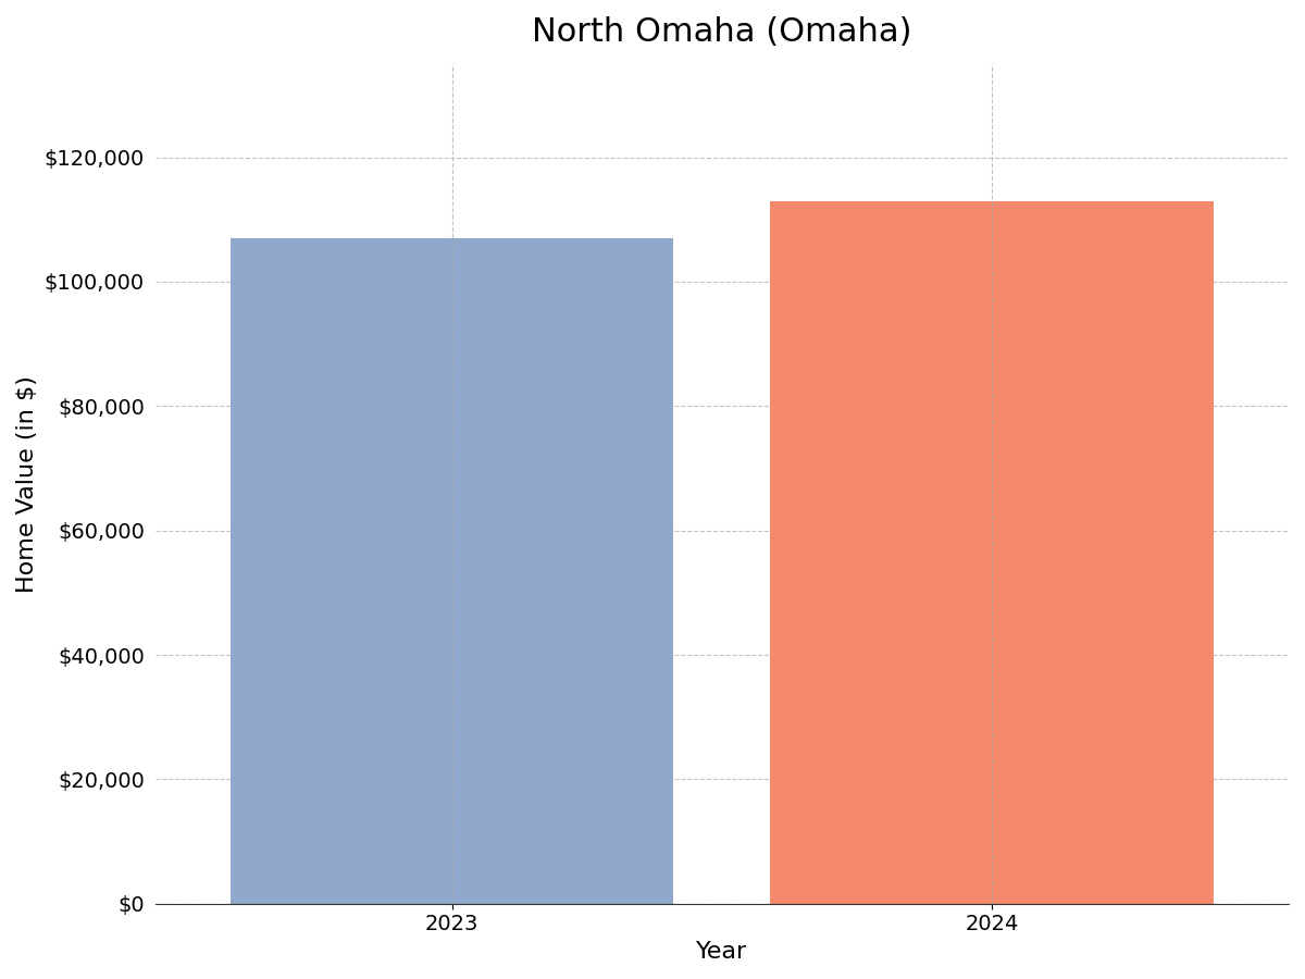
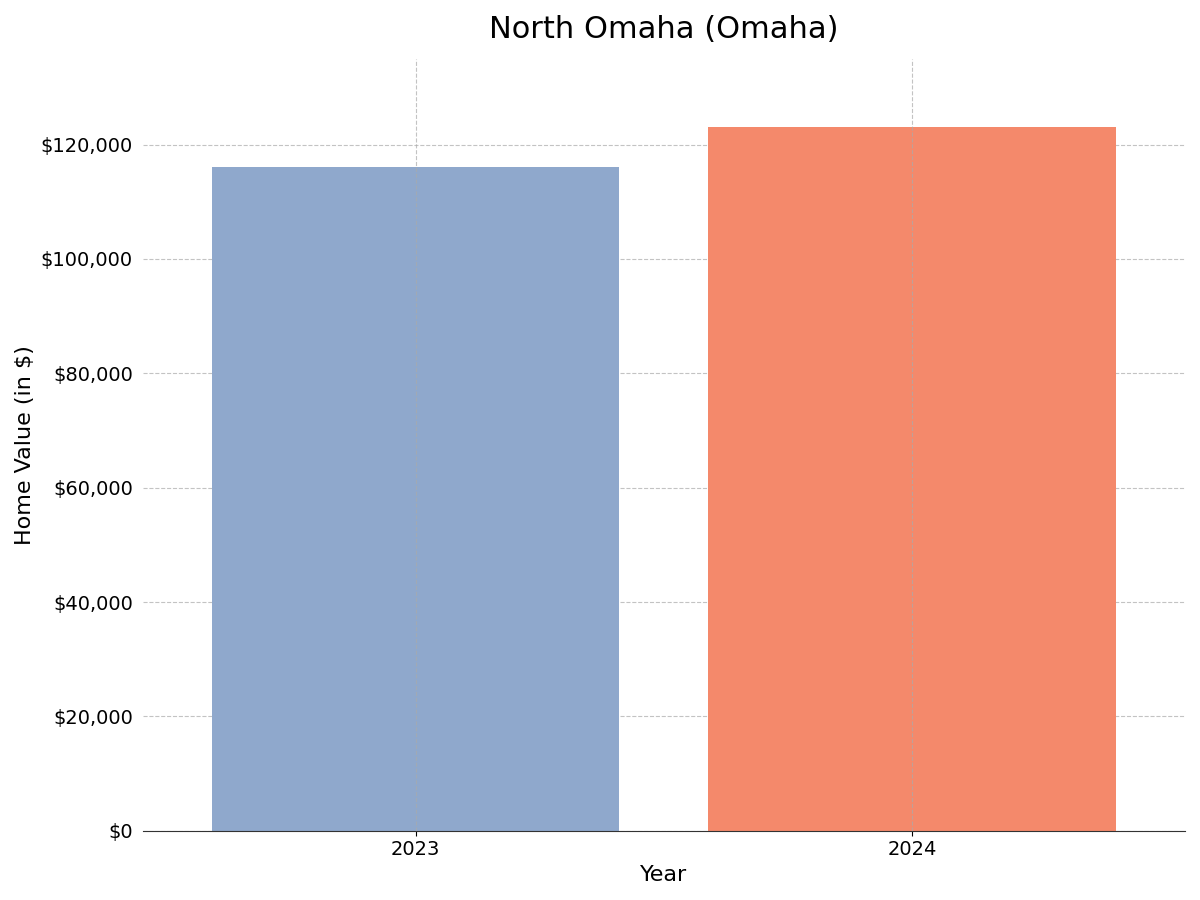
2023: $107,000 -> $116,000
2024: $113,000 -> $123,000
